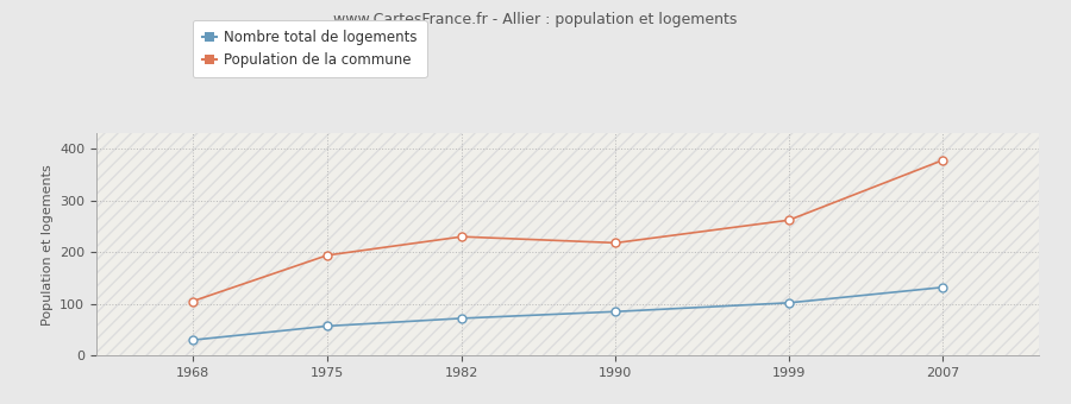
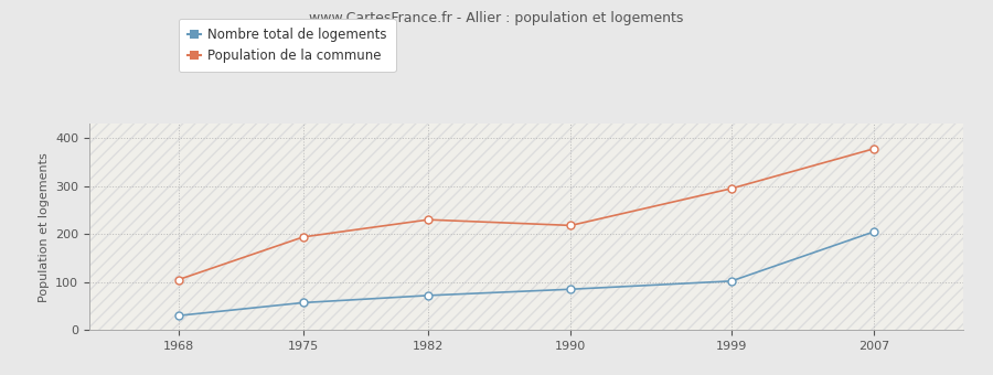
Population de la commune/1999: 262 -> 295
Nombre total de logements/2007: 132 -> 205
